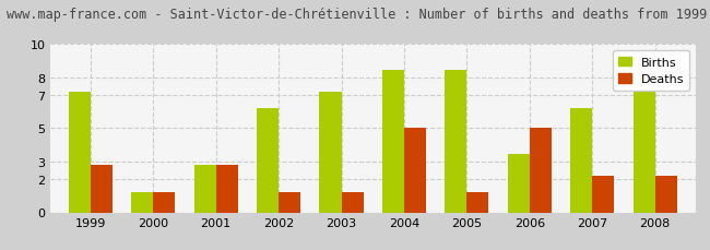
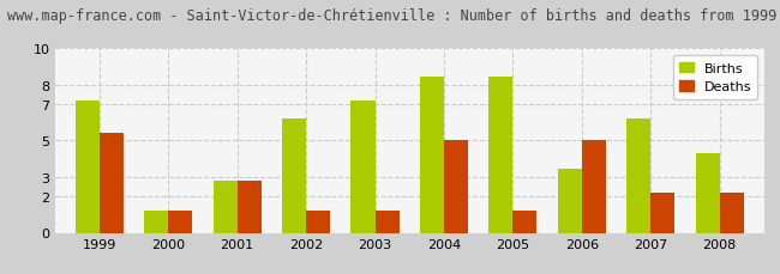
Deaths/1999: 2.8 -> 5.4
Births/2008: 7.2 -> 4.3
